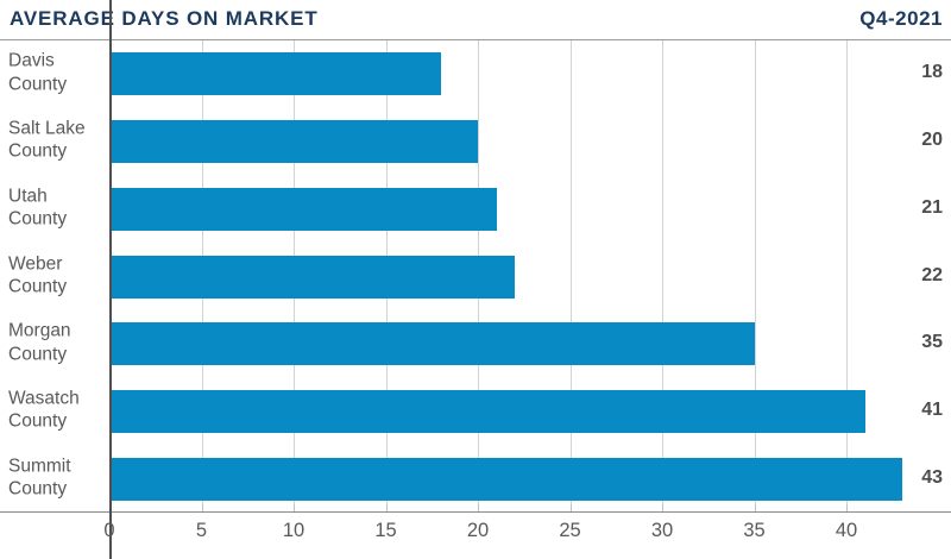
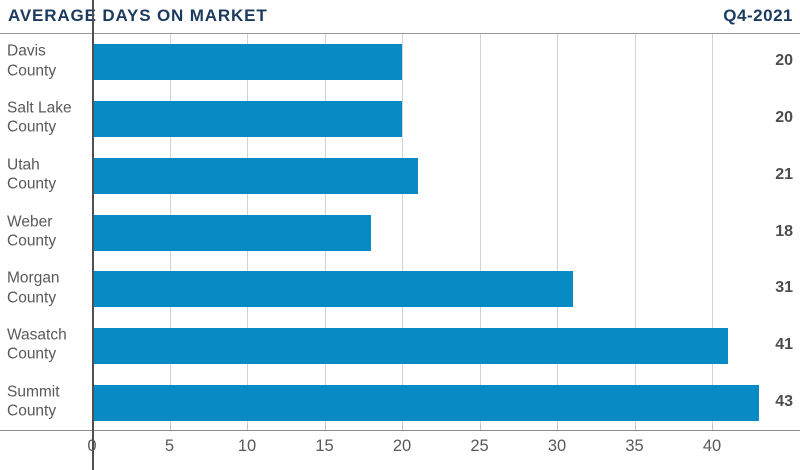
Davis County: 18 -> 20
Weber County: 22 -> 18
Morgan County: 35 -> 31
